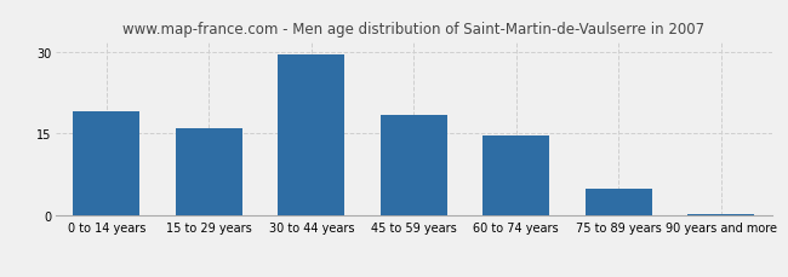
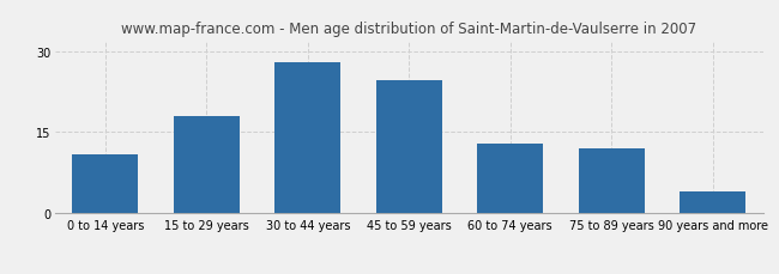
0 to 14 years: 19.0 -> 11.0
15 to 29 years: 16.0 -> 18.0
30 to 44 years: 29.5 -> 28.0
45 to 59 years: 18.5 -> 24.5
60 to 74 years: 14.7 -> 13.0
75 to 89 years: 5.0 -> 12.0
90 years and more: 0.3 -> 4.0
